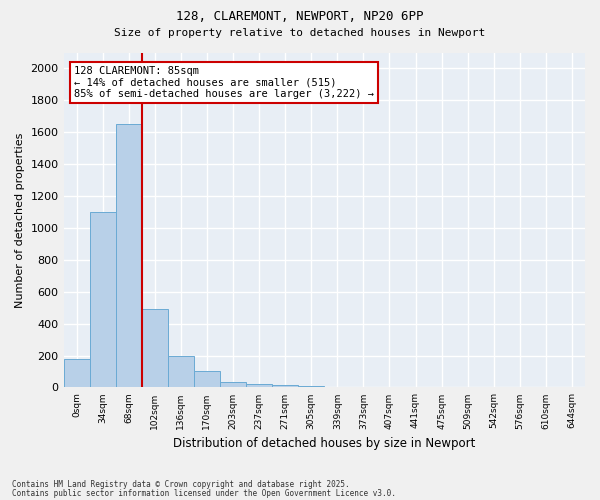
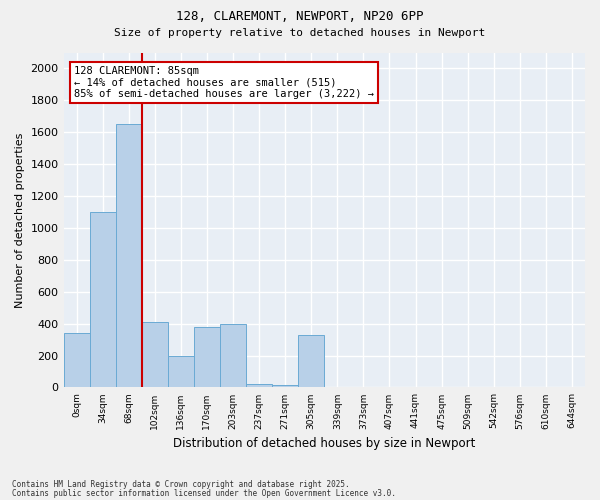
0sqm: 180 -> 340
102sqm: 490 -> 410
170sqm: 100 -> 380
203sqm: 40 -> 400
305sqm: 10 -> 330
